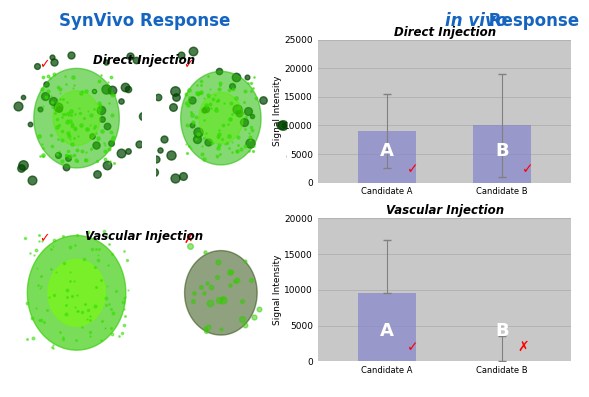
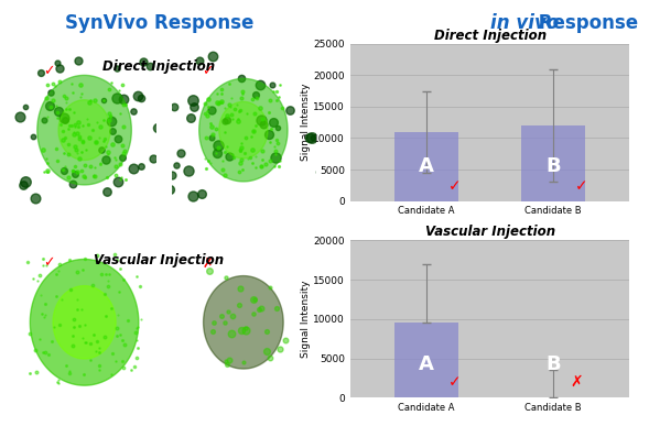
Direct Injection/Candidate A: 9000 -> 11000
Direct Injection/Candidate B: 10000 -> 12000
